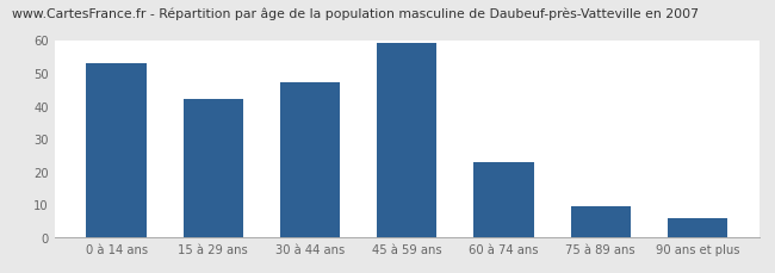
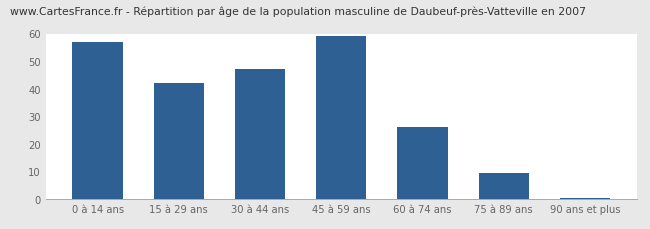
0 à 14 ans: 53.0 -> 57.0
60 à 74 ans: 23.0 -> 26.0
90 ans et plus: 6.0 -> 0.5
